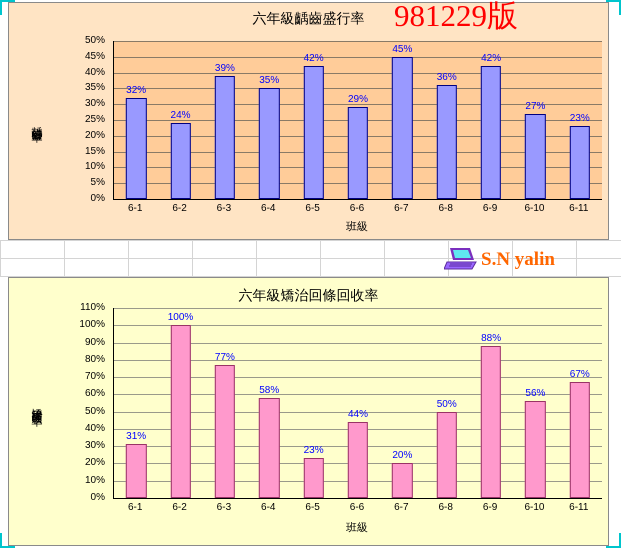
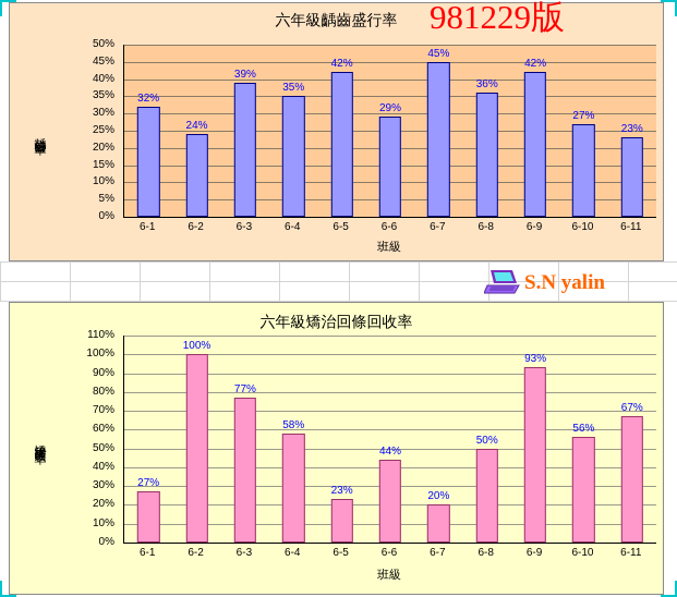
六年級矯治回條回收率/6-1: 31% -> 27%
六年級矯治回條回收率/6-9: 88% -> 93%
